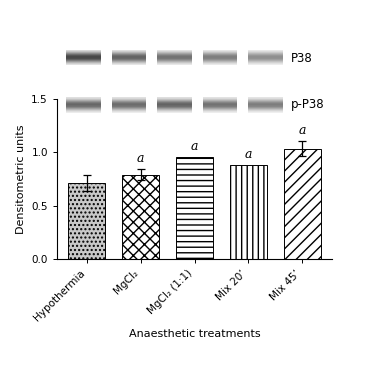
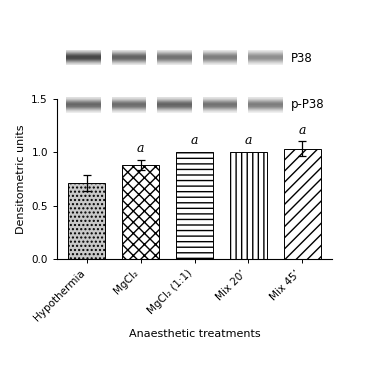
MgCl₂: 0.79 -> 0.88
MgCl₂ (1:1): 0.95 -> 1.00
Mix 20’: 0.88 -> 1.00
